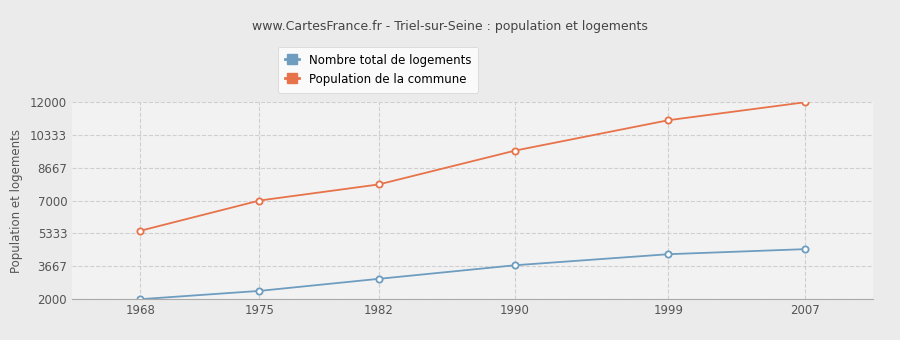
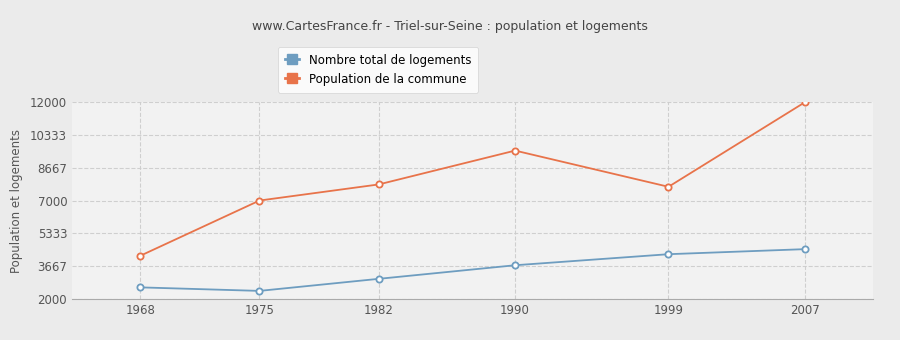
Population de la commune/1968: 5500 -> 4200
Nombre total de logements/1968: 2000 -> 2600
Population de la commune/1999: 11100 -> 7700
